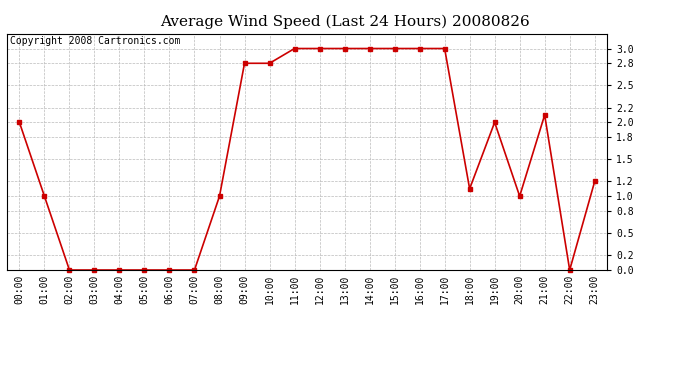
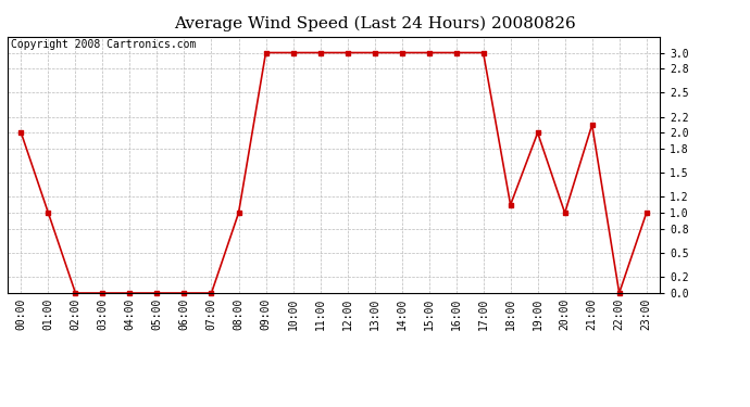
09:00: 2.8 -> 3.0
10:00: 2.8 -> 3.0
23:00: 1.2 -> 1.0
